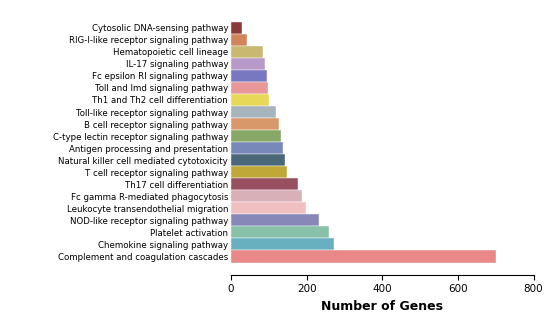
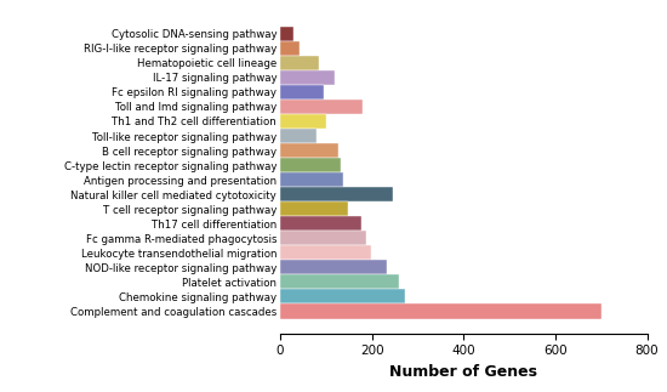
IL-17 signaling pathway: 90 -> 120
Toll and Imd signaling pathway: 97 -> 180
Toll-like receptor signaling pathway: 120 -> 80
Natural killer cell mediated cytotoxicity: 143 -> 245
